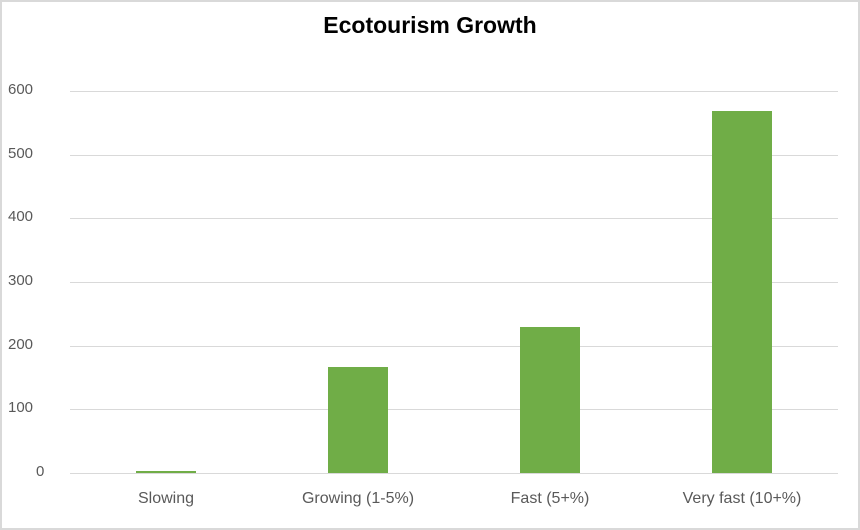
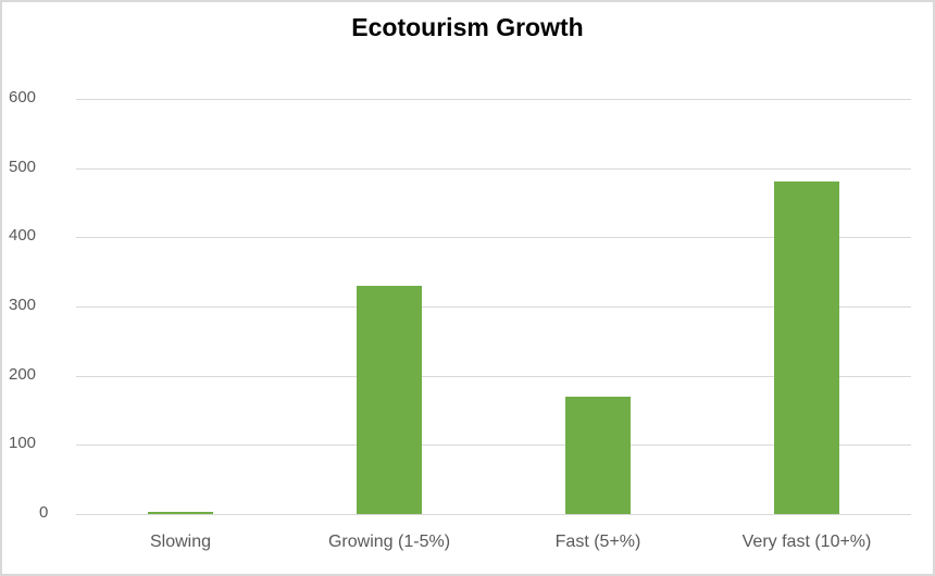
Growing (1-5%): 170 -> 330
Fast (5+%): 230 -> 170
Very fast (10+%): 570 -> 480
